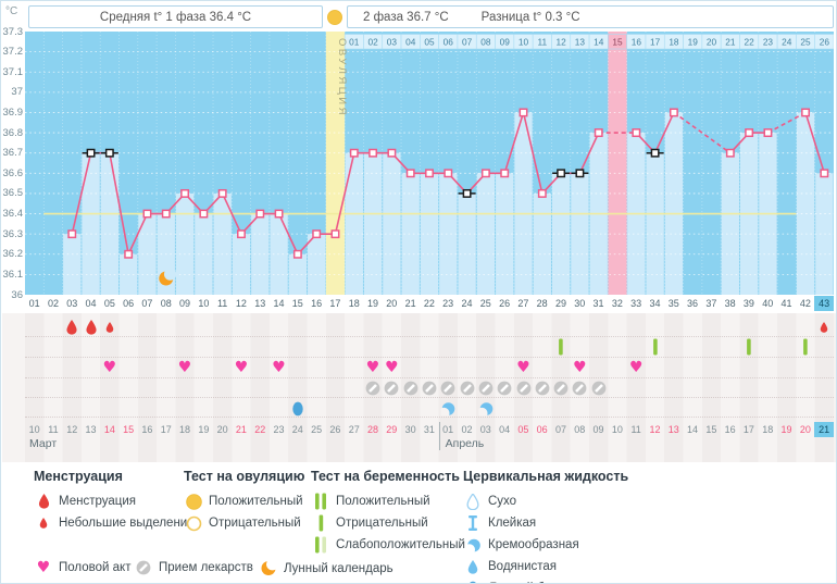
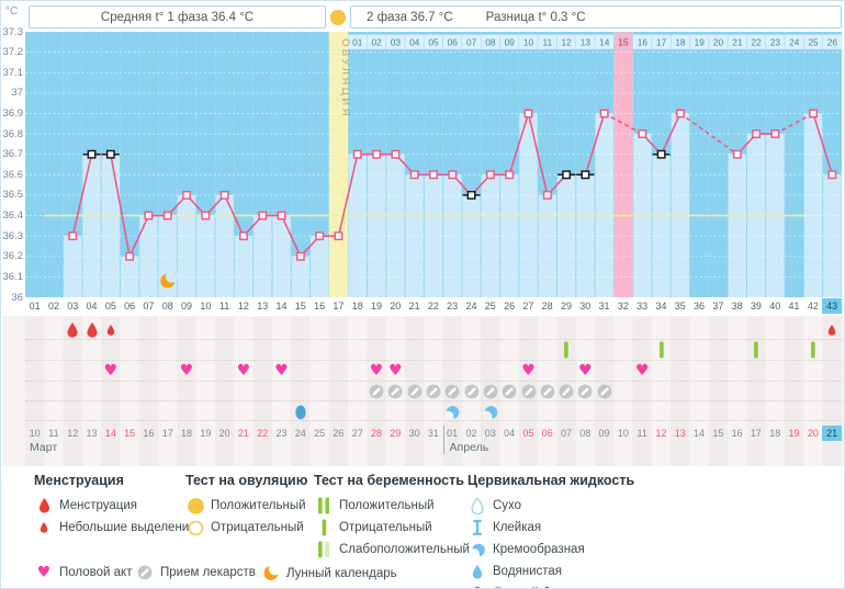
31: 36.8 -> 36.9
